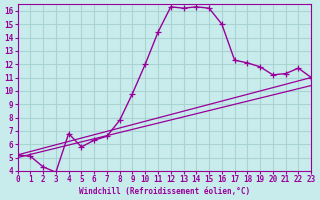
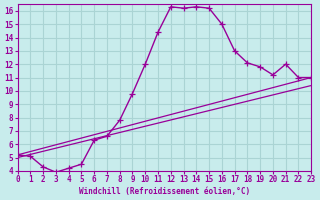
4: 6.8 -> 4.2
5: 5.8 -> 4.5
17: 12.3 -> 13.0
21: 11.3 -> 12.0
22: 11.7 -> 11.0
